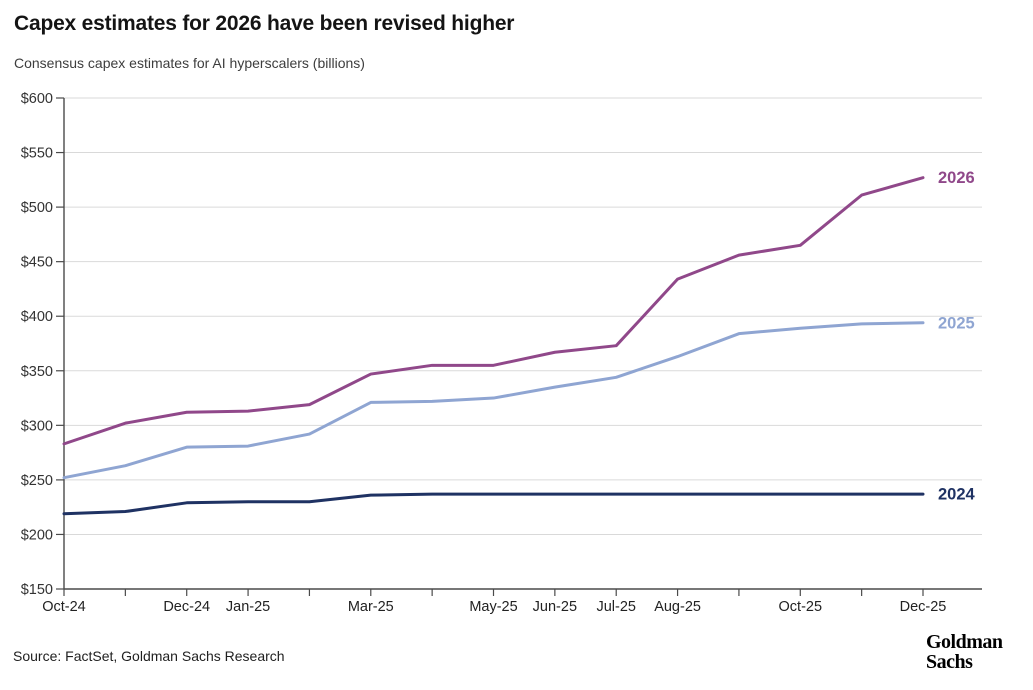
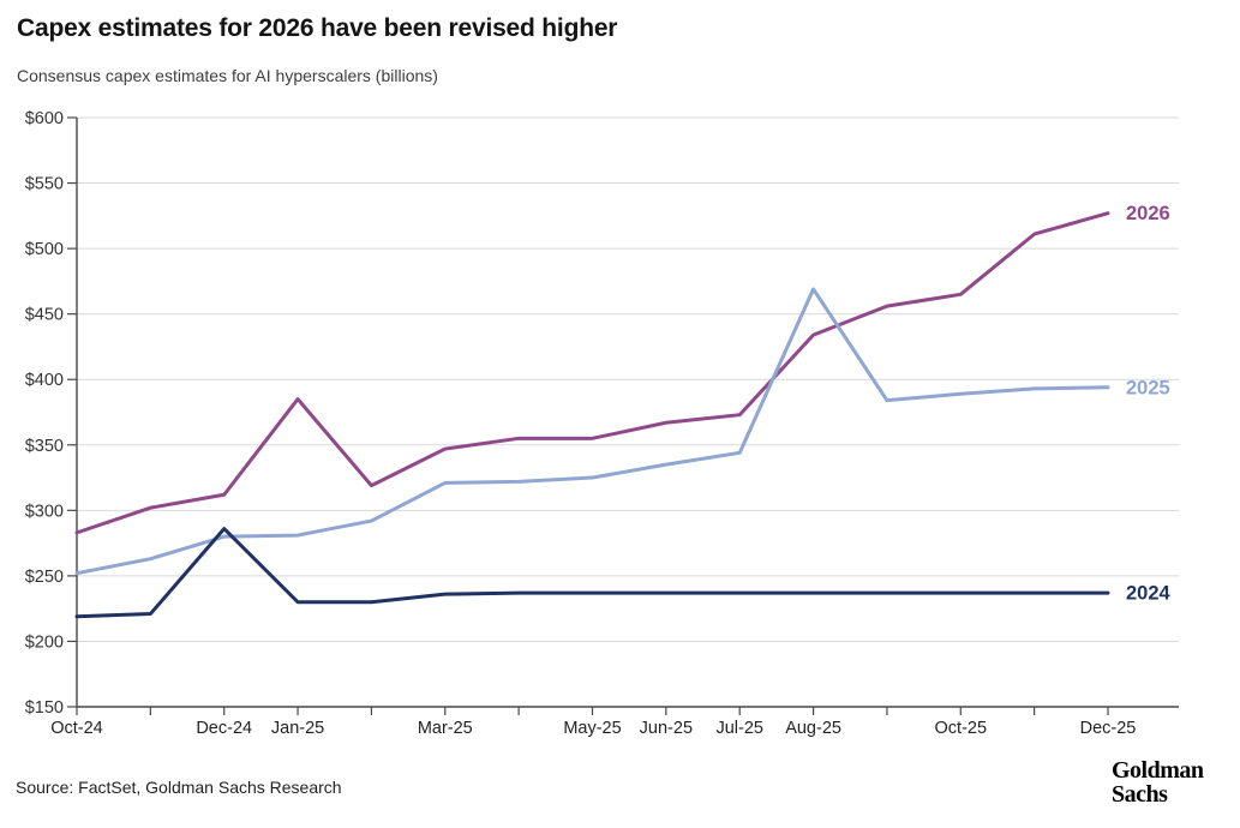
2024/Dec-24: $229 -> $286
2026/Jan-25: $313 -> $385
2025/Aug-25: $363 -> $469
